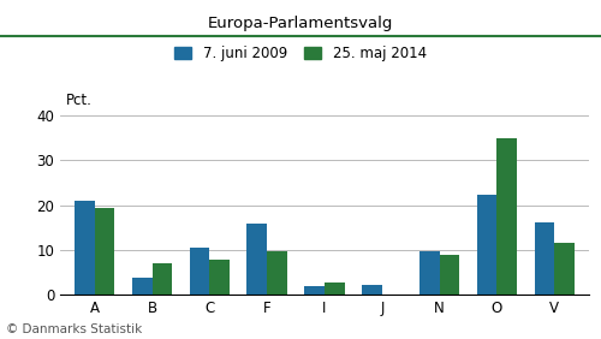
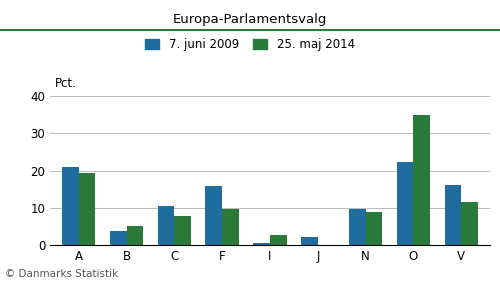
25. maj 2014/B: 7.0 -> 5.3
7. juni 2009/I: 2.0 -> 0.5
